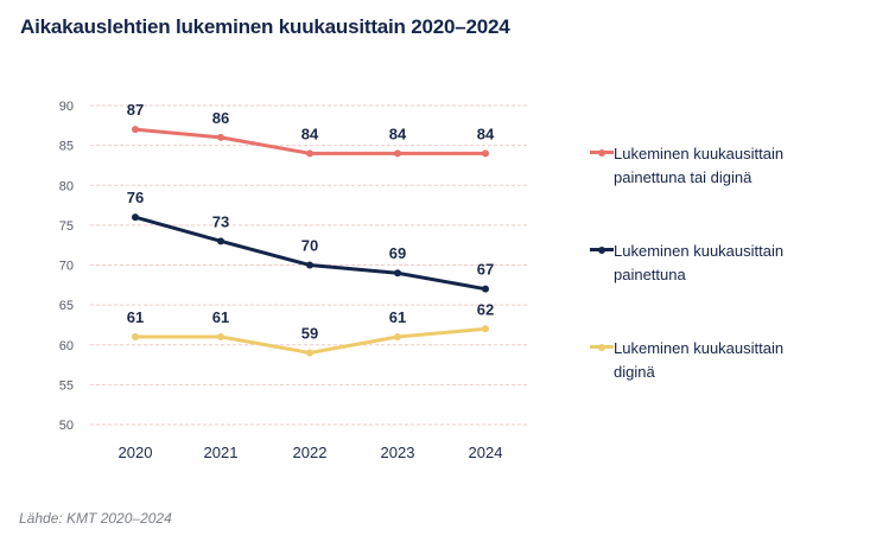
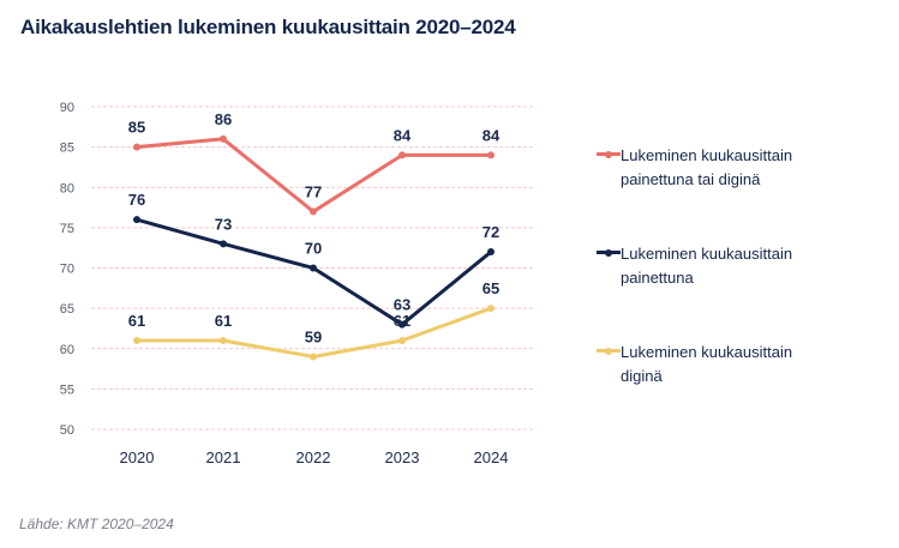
Lukeminen kuukausittain painettuna tai diginä/2020: 87 -> 85
Lukeminen kuukausittain painettuna tai diginä/2022: 84 -> 77
Lukeminen kuukausittain painettuna/2023: 69 -> 63
Lukeminen kuukausittain painettuna/2024: 67 -> 72
Lukeminen kuukausittain diginä/2024: 62 -> 65
